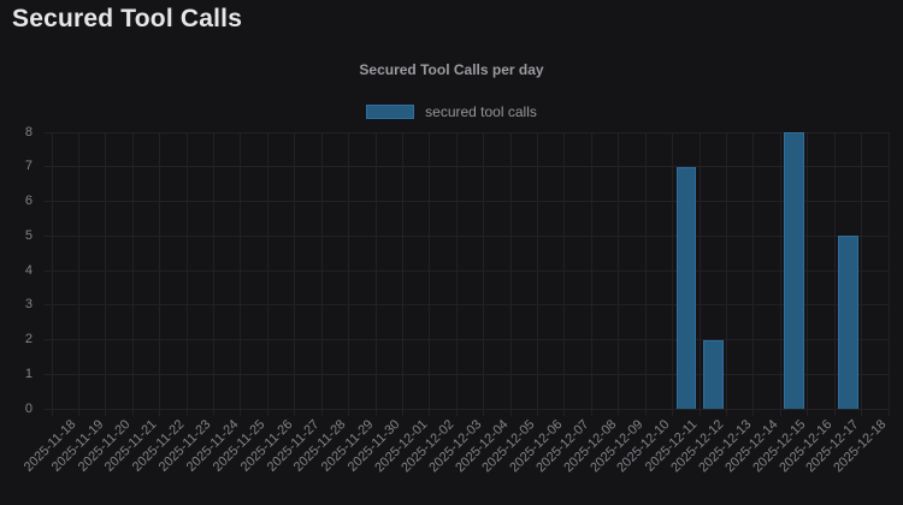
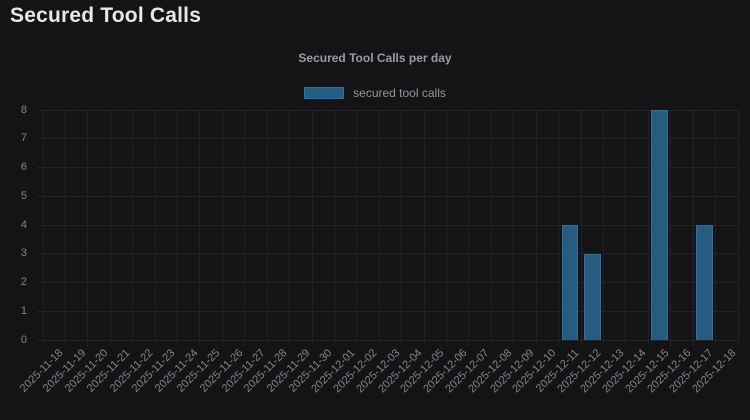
2025-12-11: 7 -> 4
2025-12-12: 2 -> 3
2025-12-17: 5 -> 4
